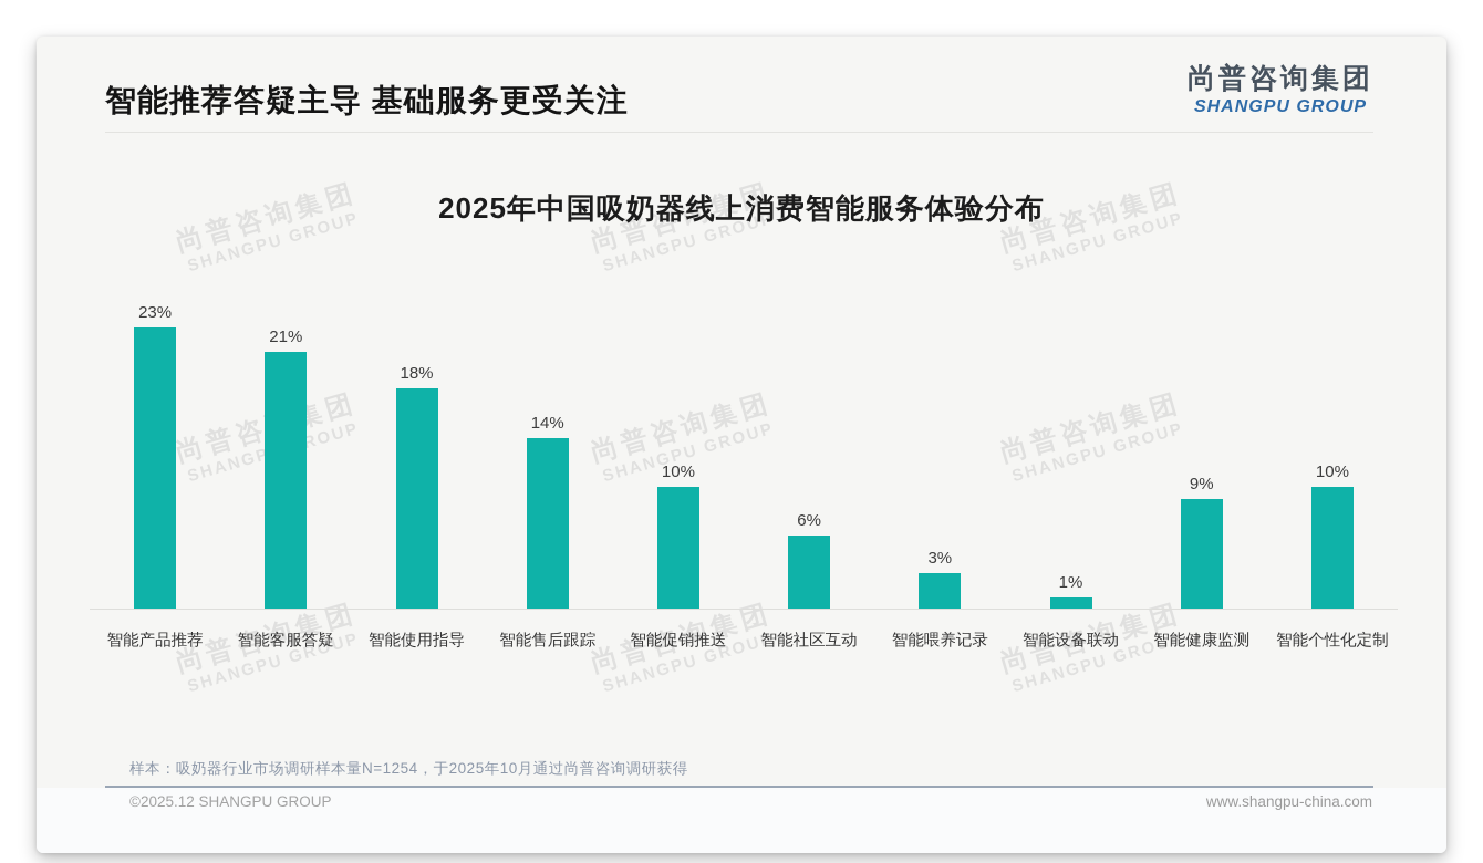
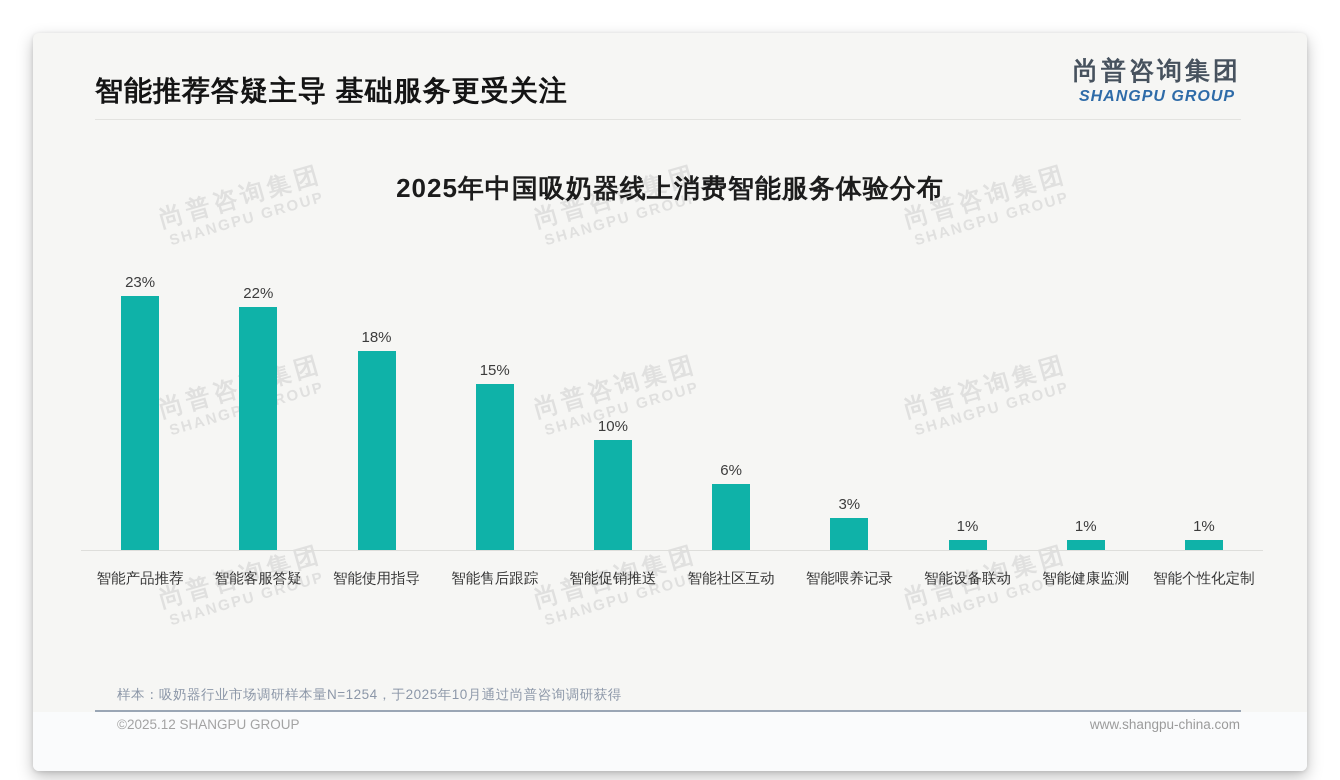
智能客服答疑: 21% -> 22%
智能售后跟踪: 14% -> 15%
智能健康监测: 9% -> 1%
智能个性化定制: 10% -> 1%
